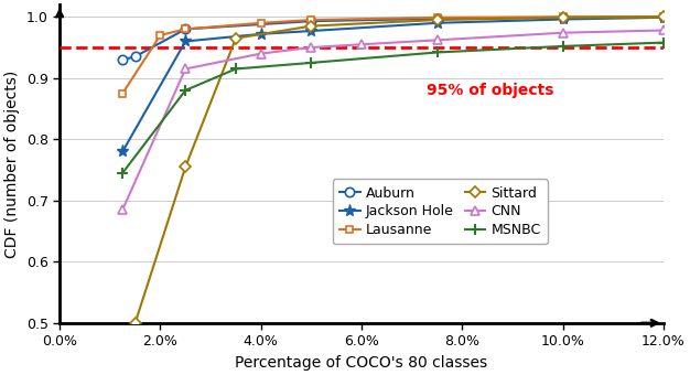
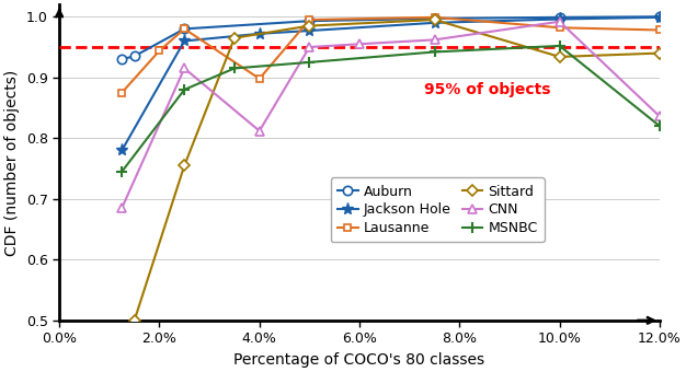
Lausanne/2.0%: 0.970 -> 0.944
Lausanne/4.0%: 0.990 -> 0.898
CNN/4.0%: 0.940 -> 0.812
Lausanne/10.0%: 1.000 -> 0.982
Sittard/10.0%: 0.999 -> 0.934
CNN/10.0%: 0.974 -> 0.992
Lausanne/12.0%: 1.000 -> 0.978
Sittard/12.0%: 1.000 -> 0.940
CNN/12.0%: 0.978 -> 0.836
MSNBC/12.0%: 0.958 -> 0.820
